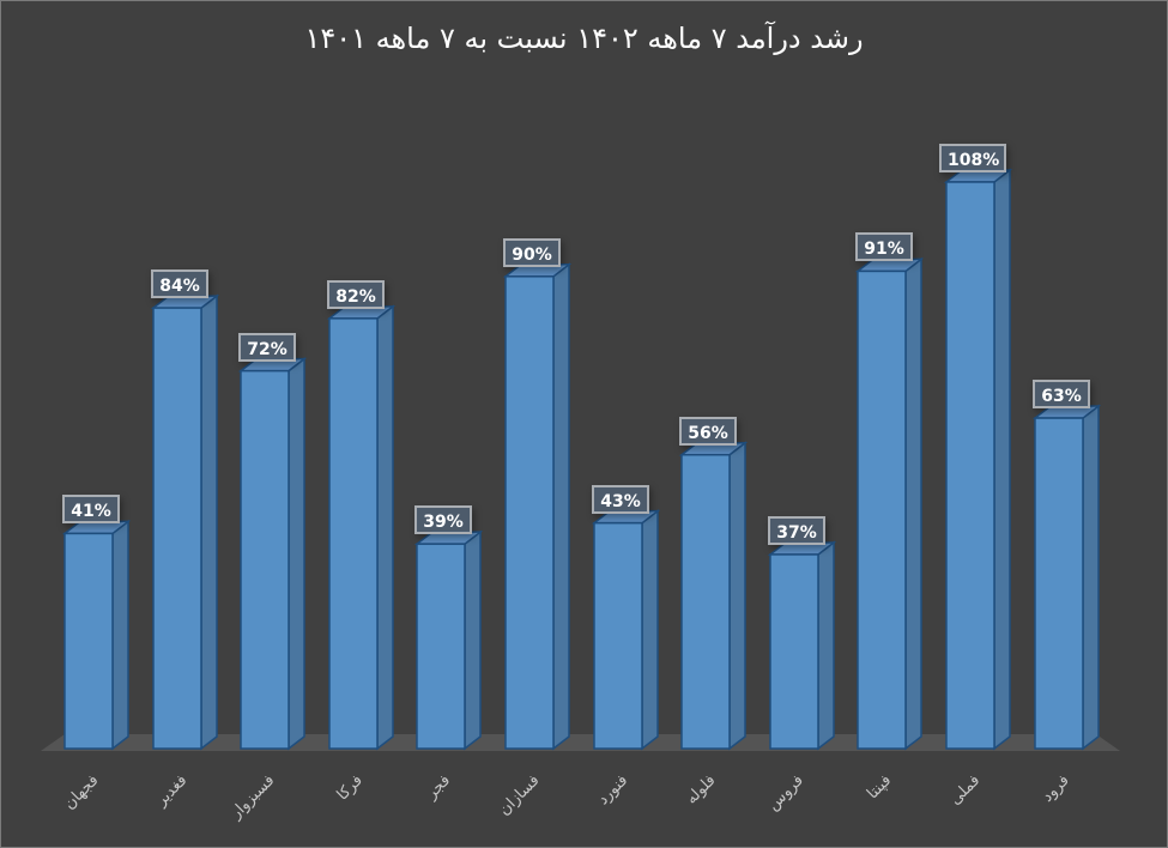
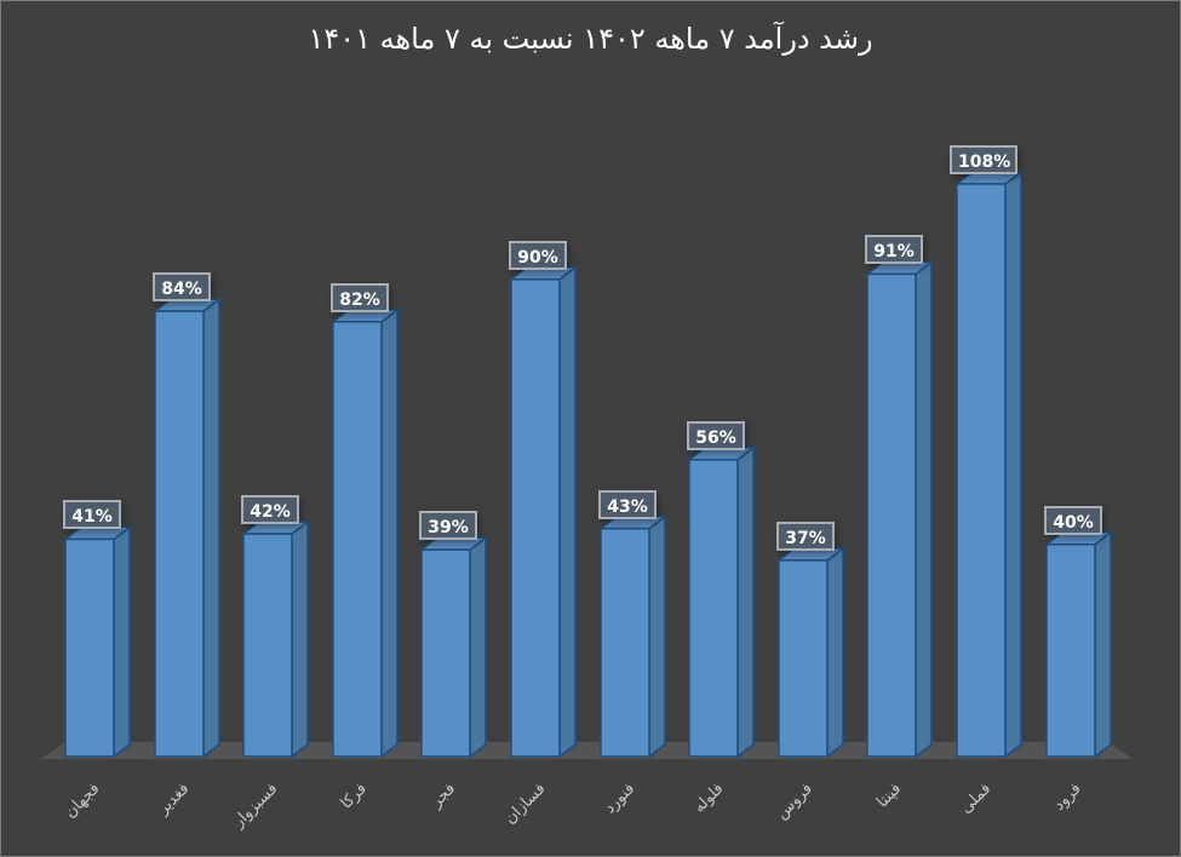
فسبزوار: 72% -> 42%
فرود: 63% -> 40%
